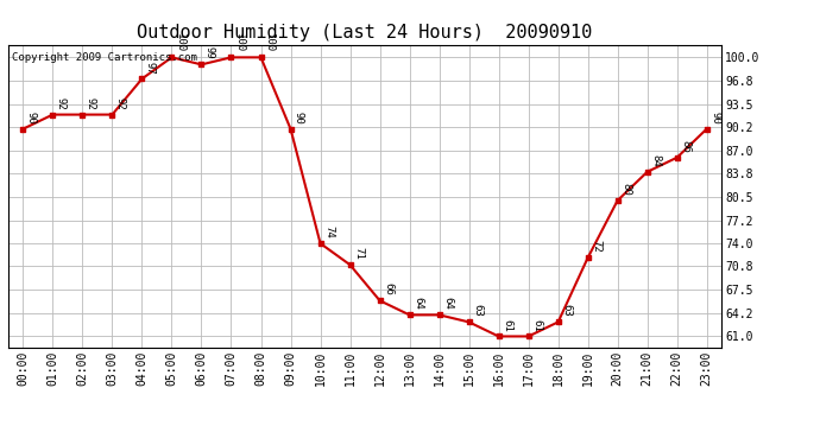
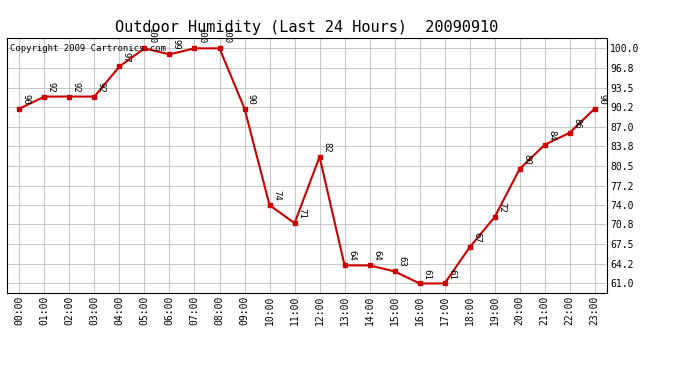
12:00: 66 -> 82
18:00: 63 -> 67
